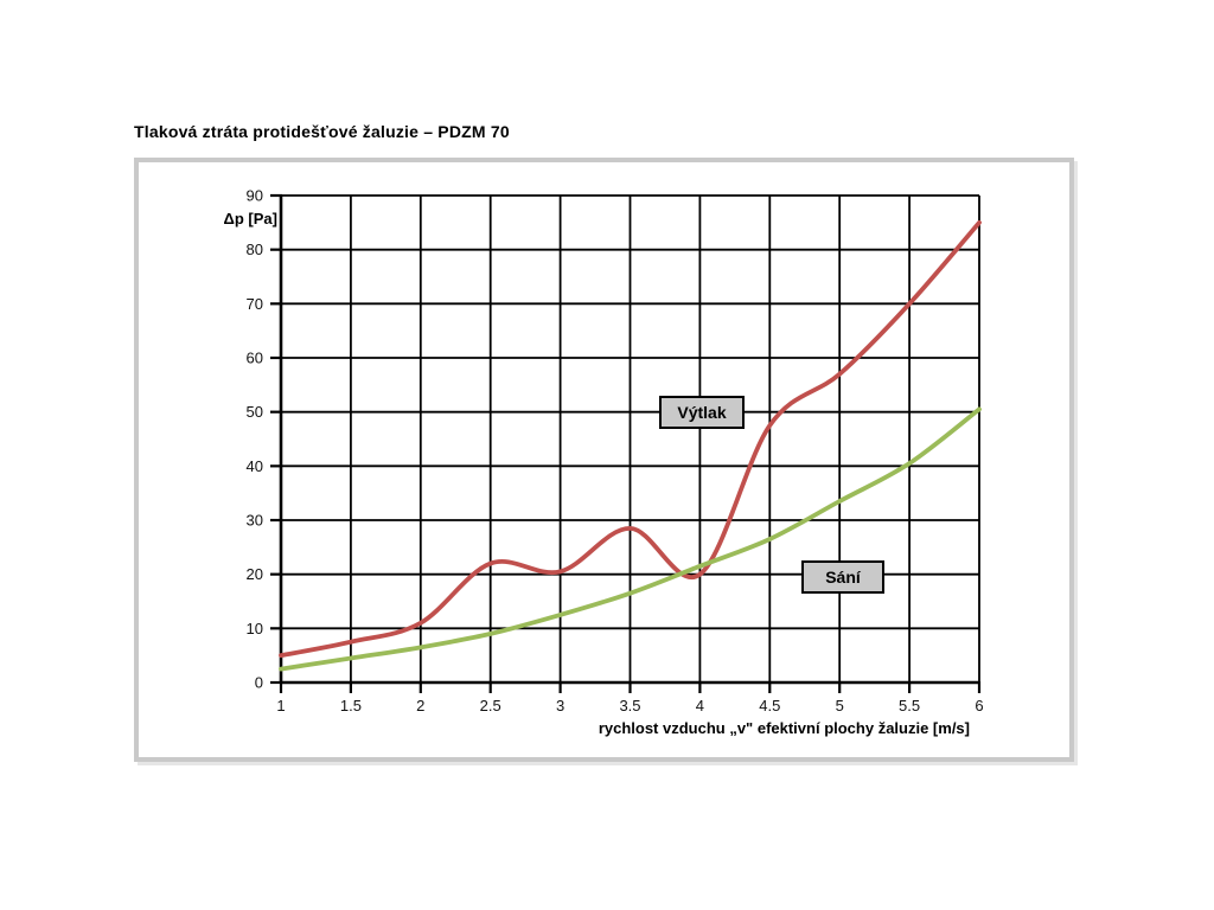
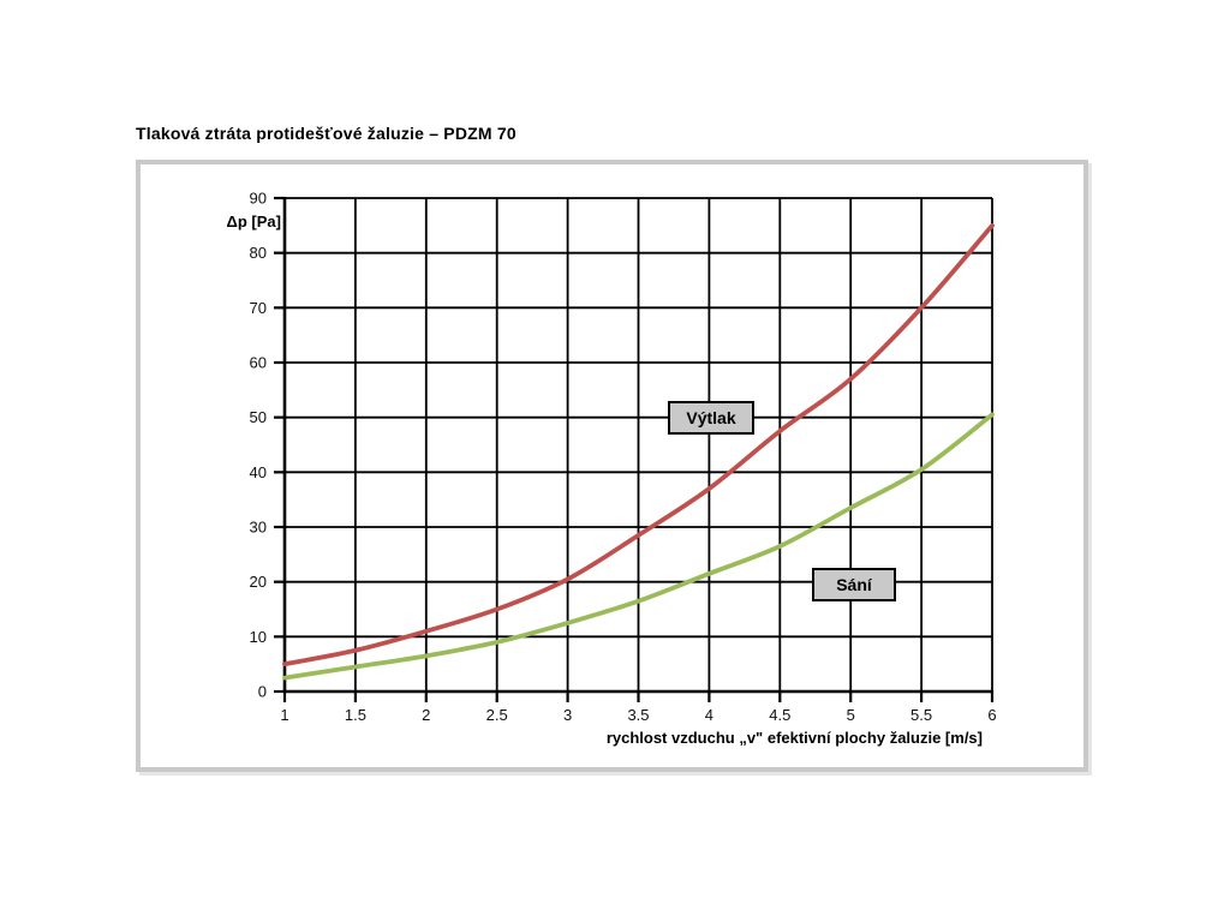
Výtlak/2.5: 22 -> 15
Výtlak/4: 20 -> 37
